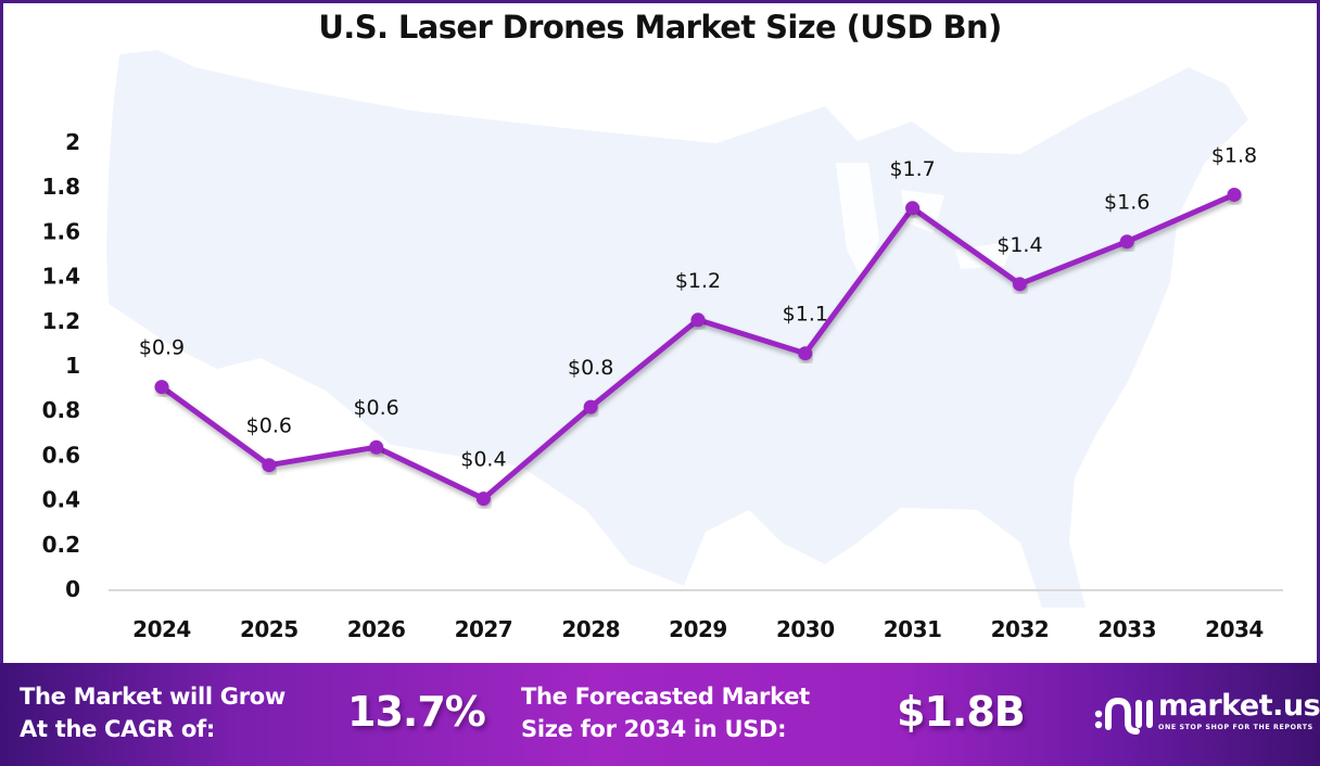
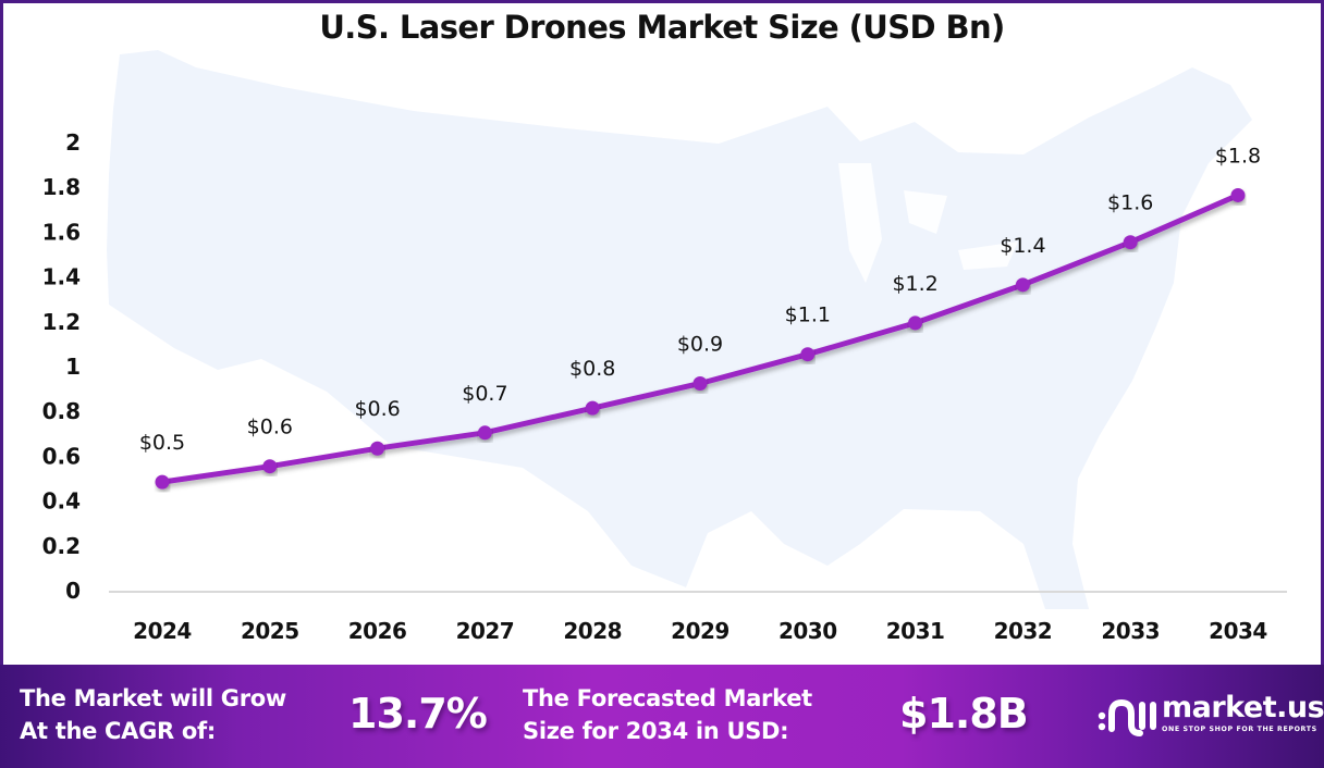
2024: $0.9 -> $0.5
2027: $0.4 -> $0.7
2029: $1.2 -> $0.9
2031: $1.7 -> $1.2
